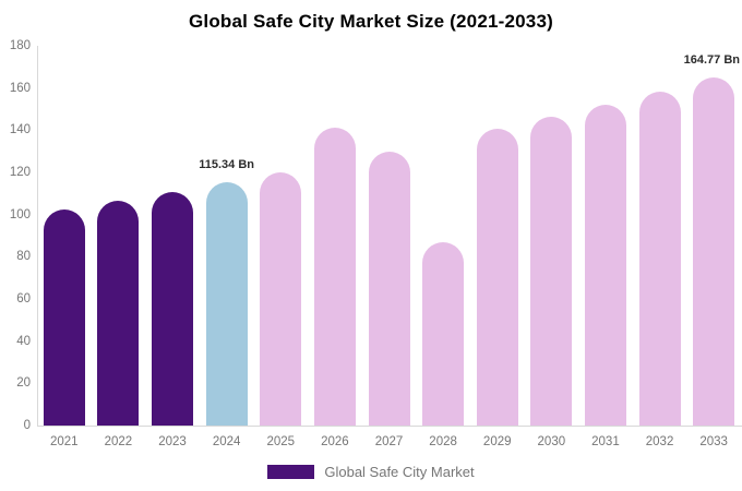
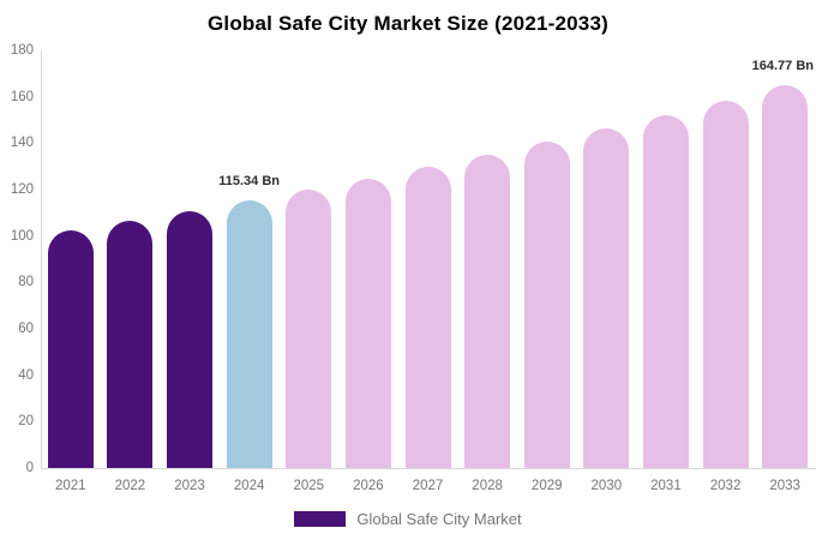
2026: 141 -> 125
2028: 87 -> 135
